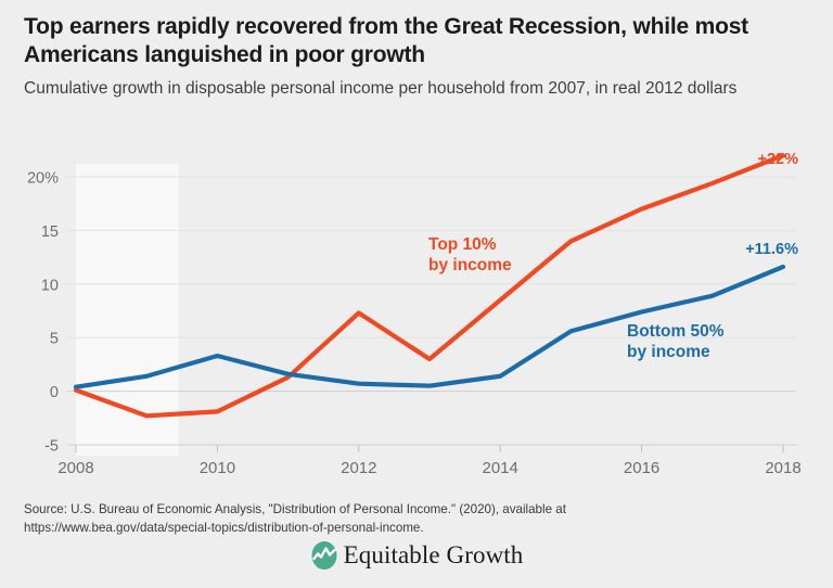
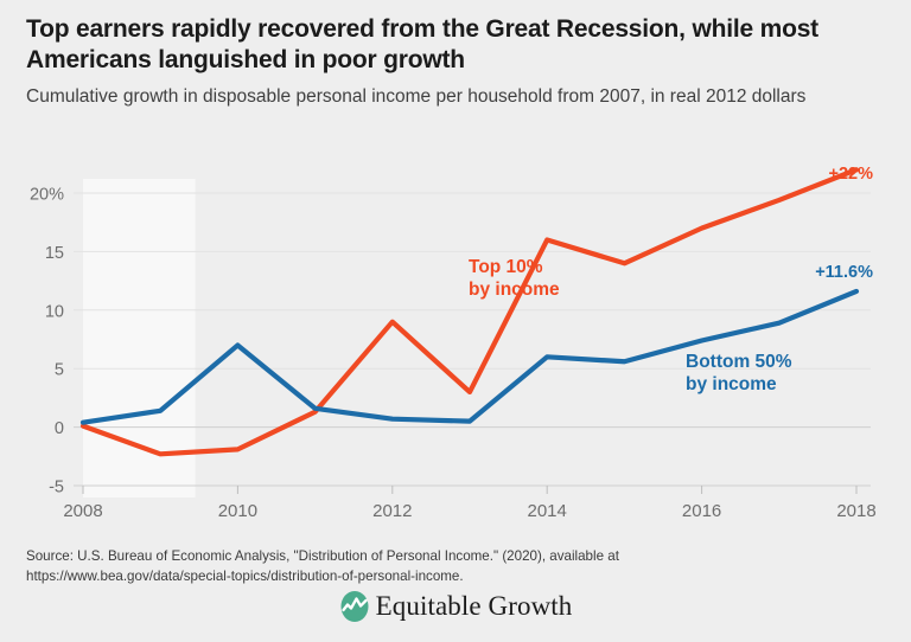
Bottom 50% by income/2010: 3% -> 7%
Top 10% by income/2012: 7% -> 9%
Top 10% by income/2014: 8% -> 16%
Bottom 50% by income/2014: 1% -> 6%
